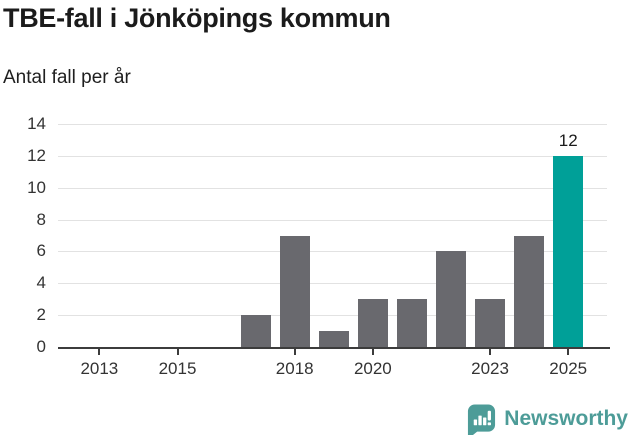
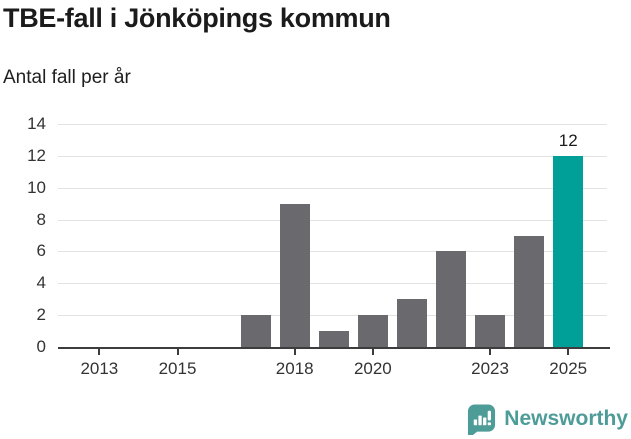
2018: 7 -> 9
2020: 3 -> 2
2023: 3 -> 2
